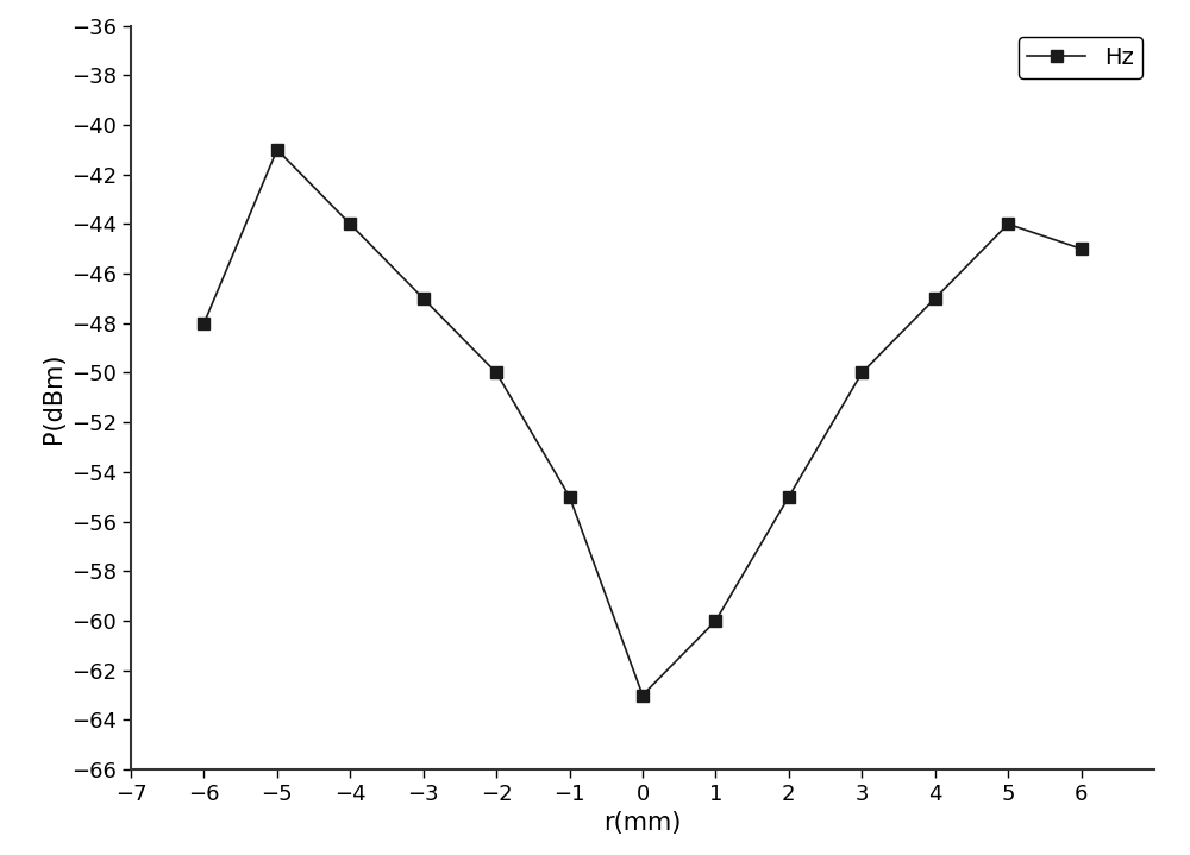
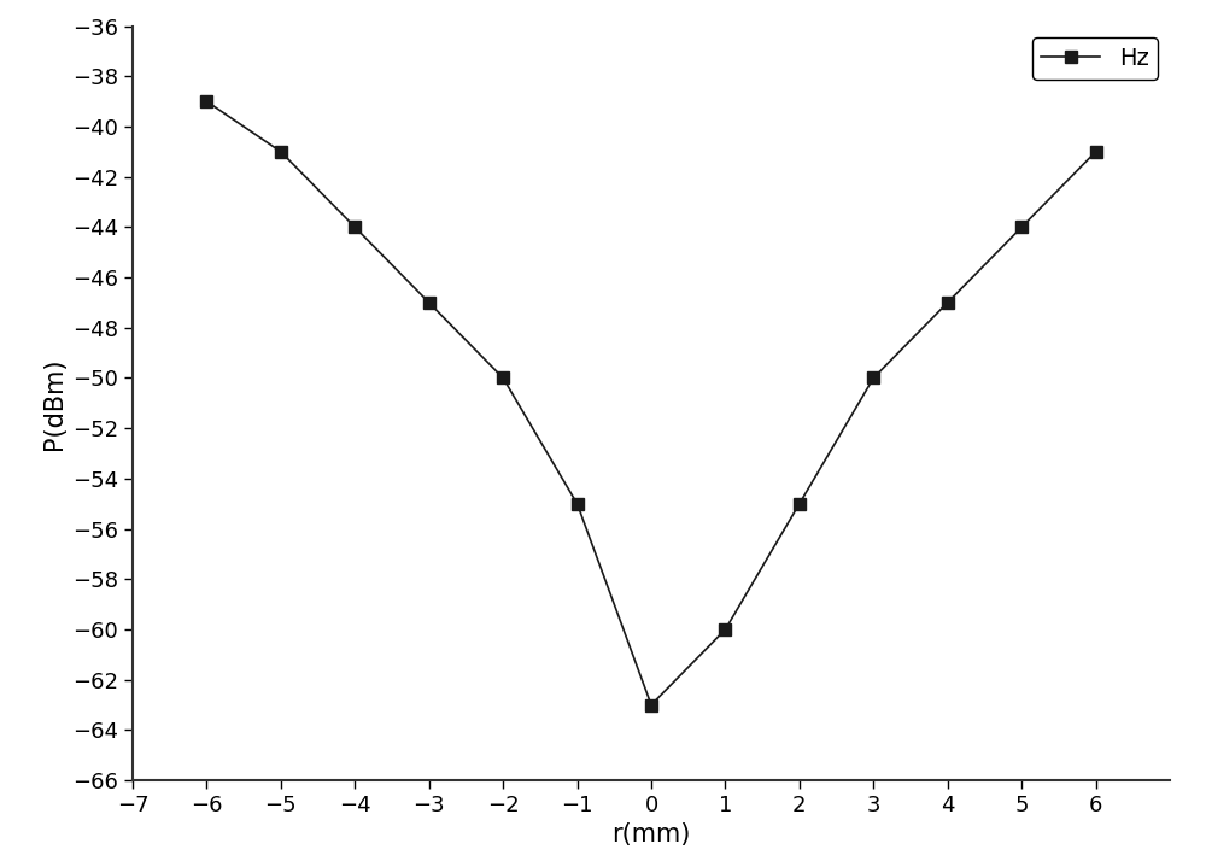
−6: -48 -> -39
6: -45 -> -41
